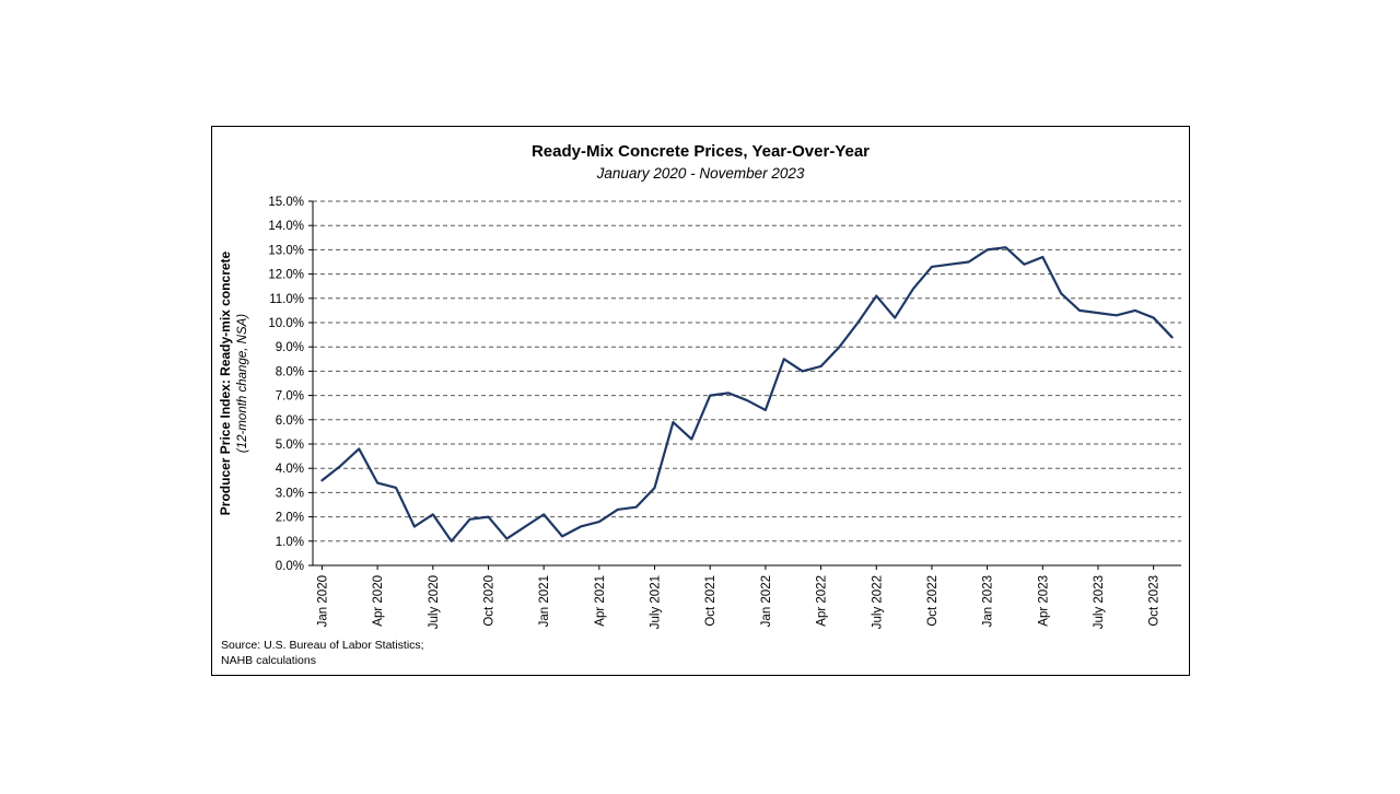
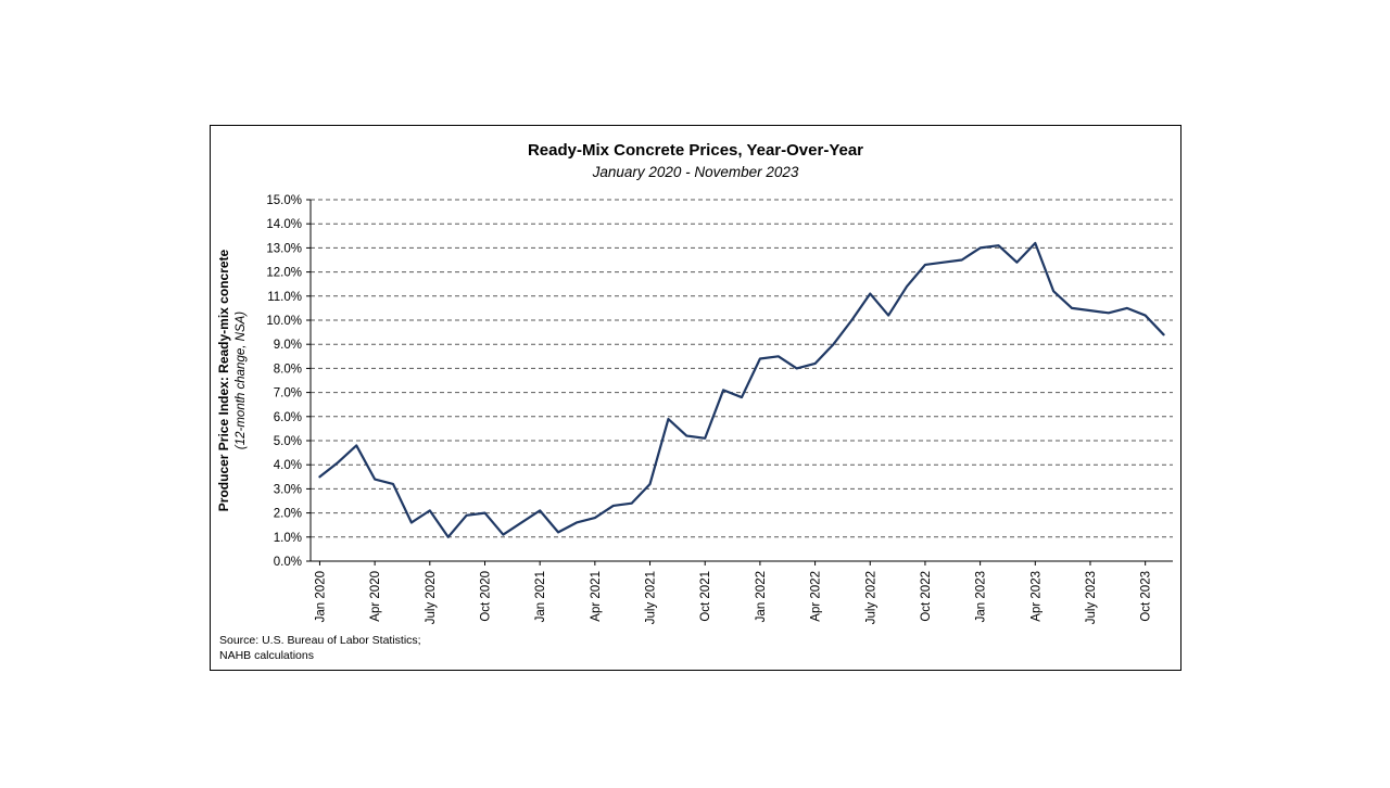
Oct 2021: 7.0% -> 5.1%
Jan 2022: 6.4% -> 8.4%
Apr 2023: 12.7% -> 13.2%
